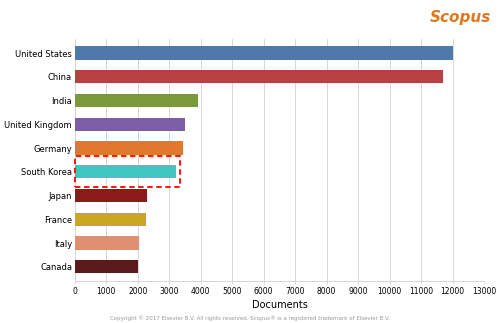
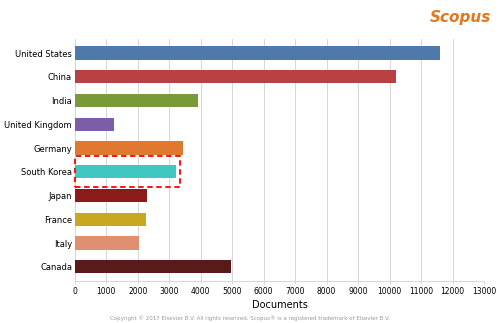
United States: 12000 -> 11600
China: 11700 -> 10200
United Kingdom: 3500 -> 1250
Canada: 2000 -> 4950
